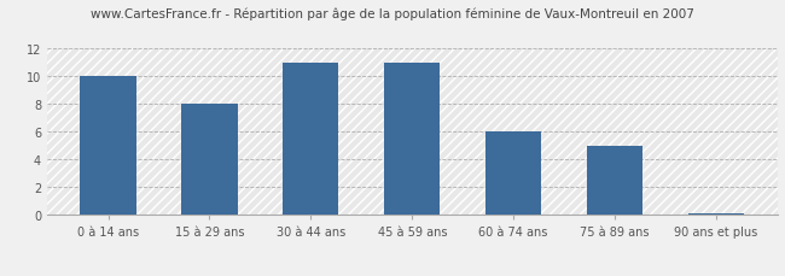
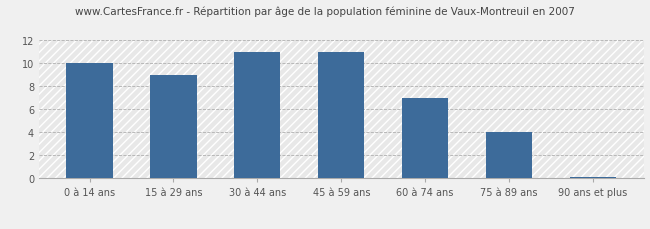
15 à 29 ans: 8.0 -> 9.0
60 à 74 ans: 6.0 -> 7.0
75 à 89 ans: 5.0 -> 4.0
